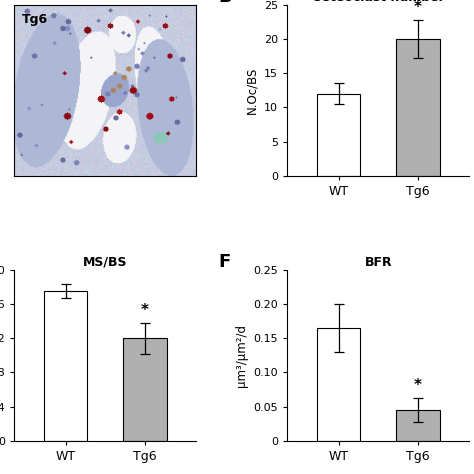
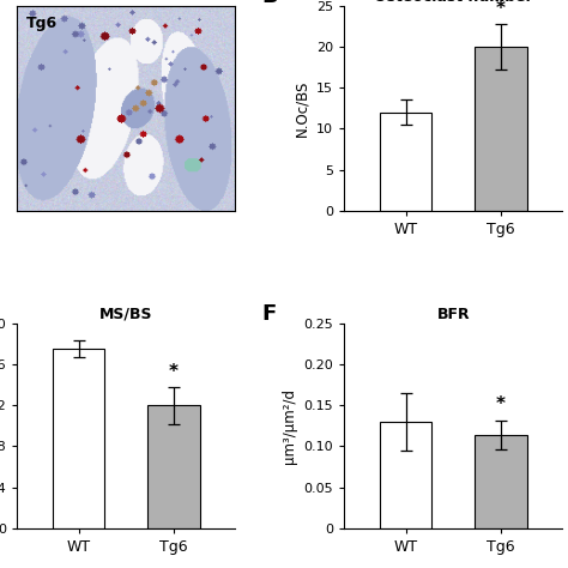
BFR/WT: 0.165 -> 0.130
BFR/Tg6: 0.045 -> 0.114
